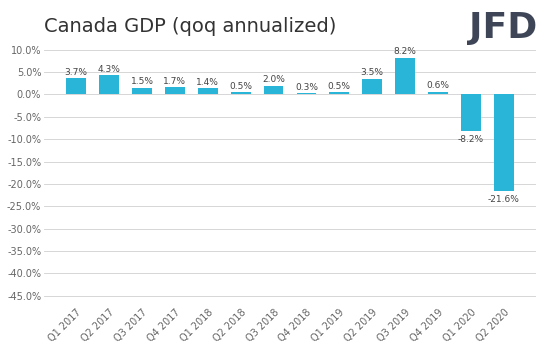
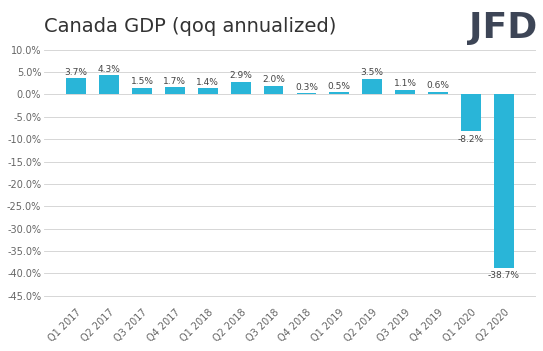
Q2 2018: 0.5% -> 2.9%
Q3 2019: 8.2% -> 1.1%
Q2 2020: -21.6% -> -38.7%
